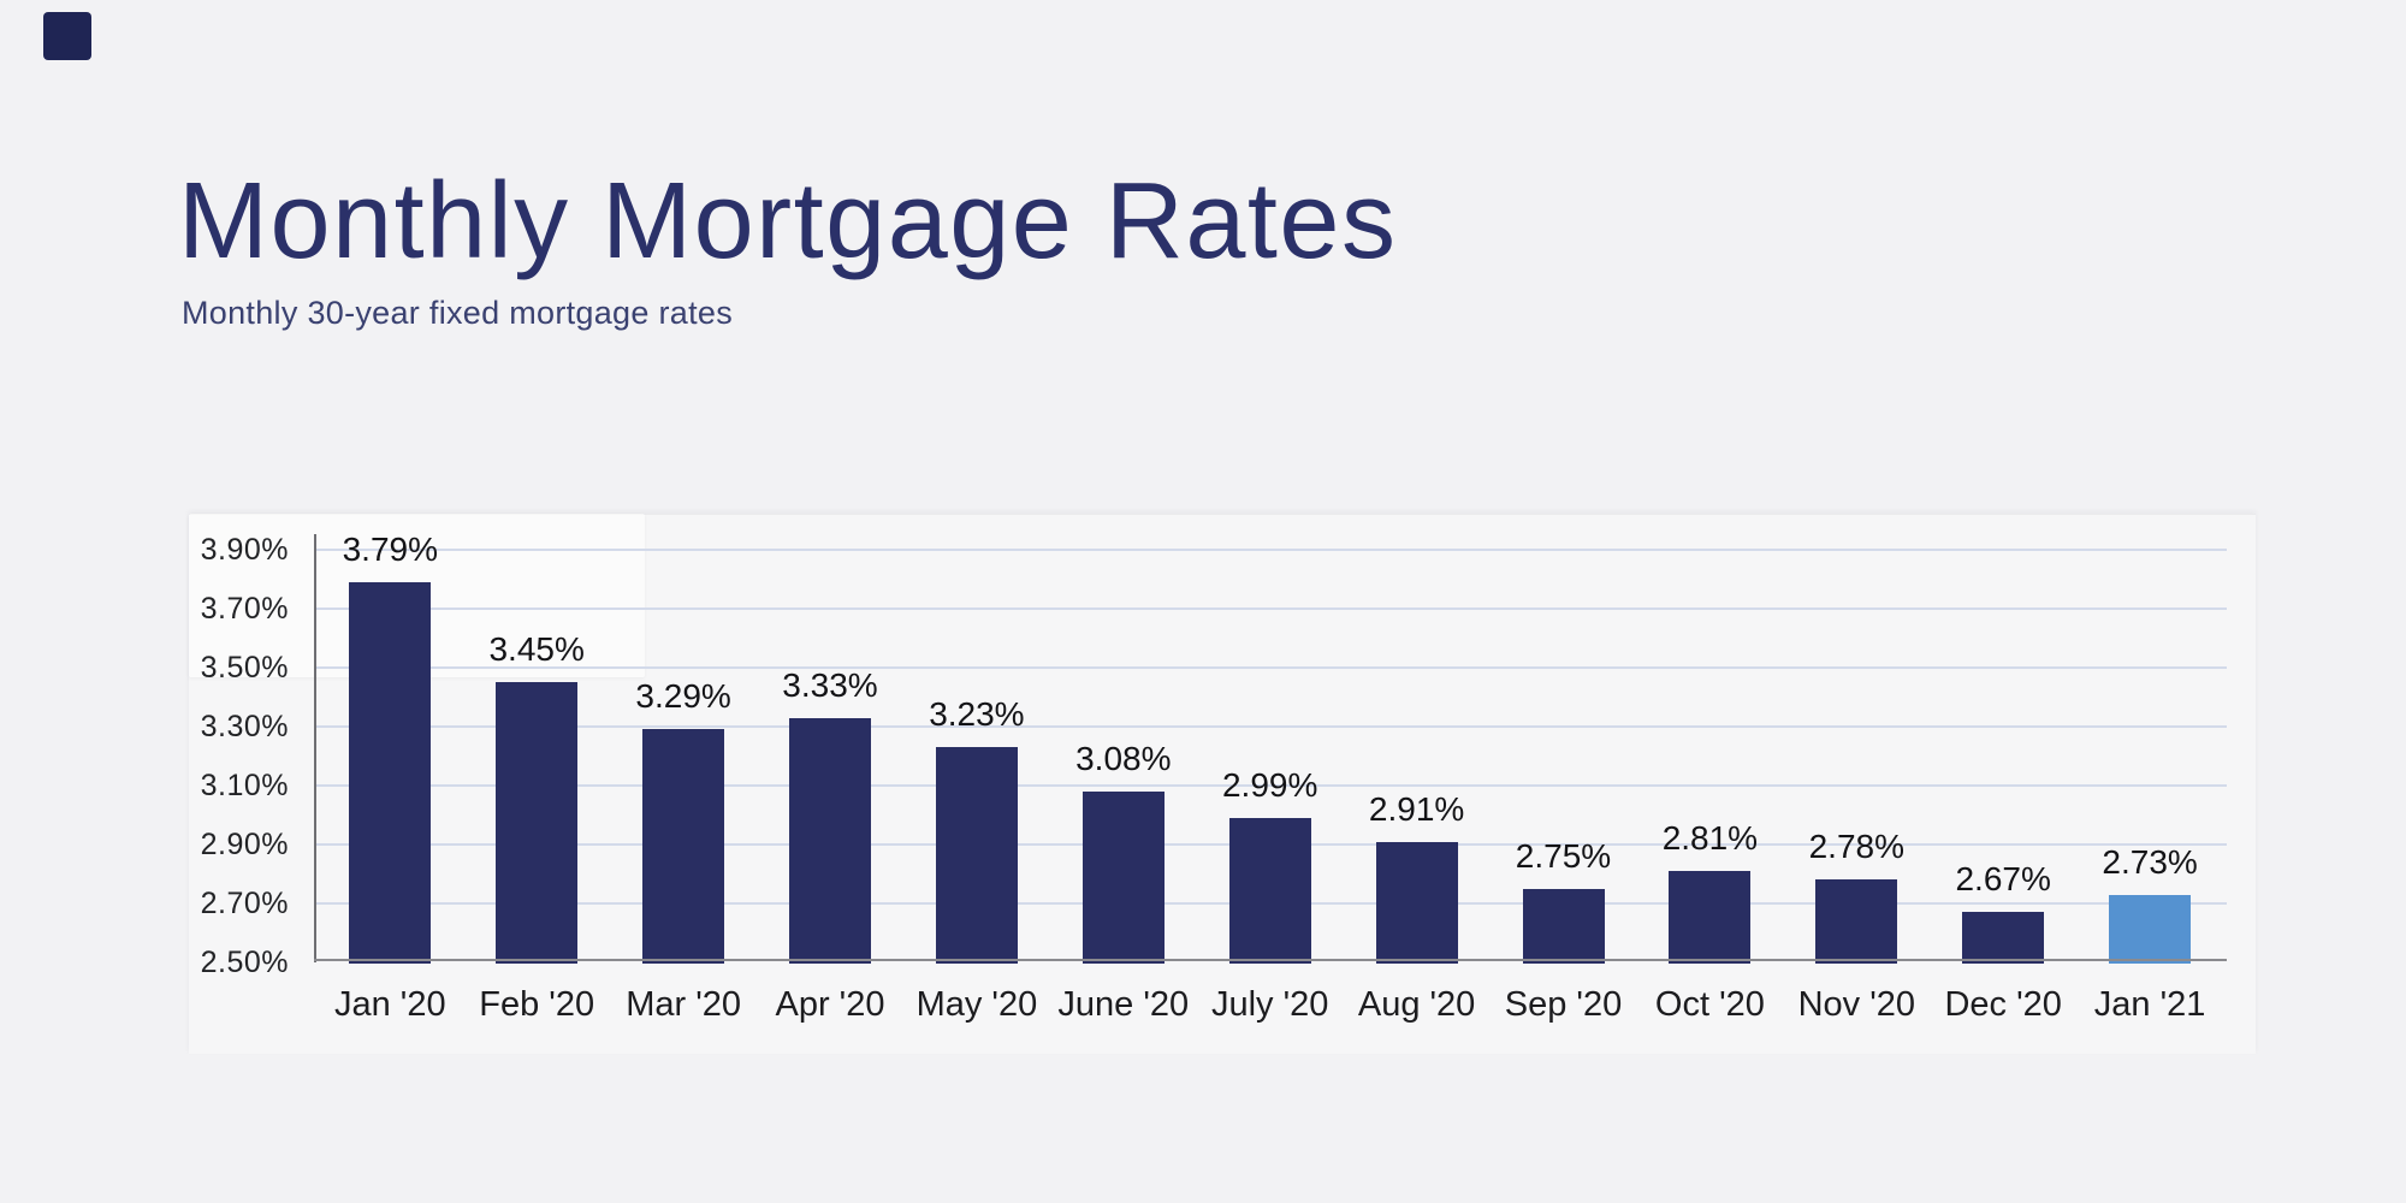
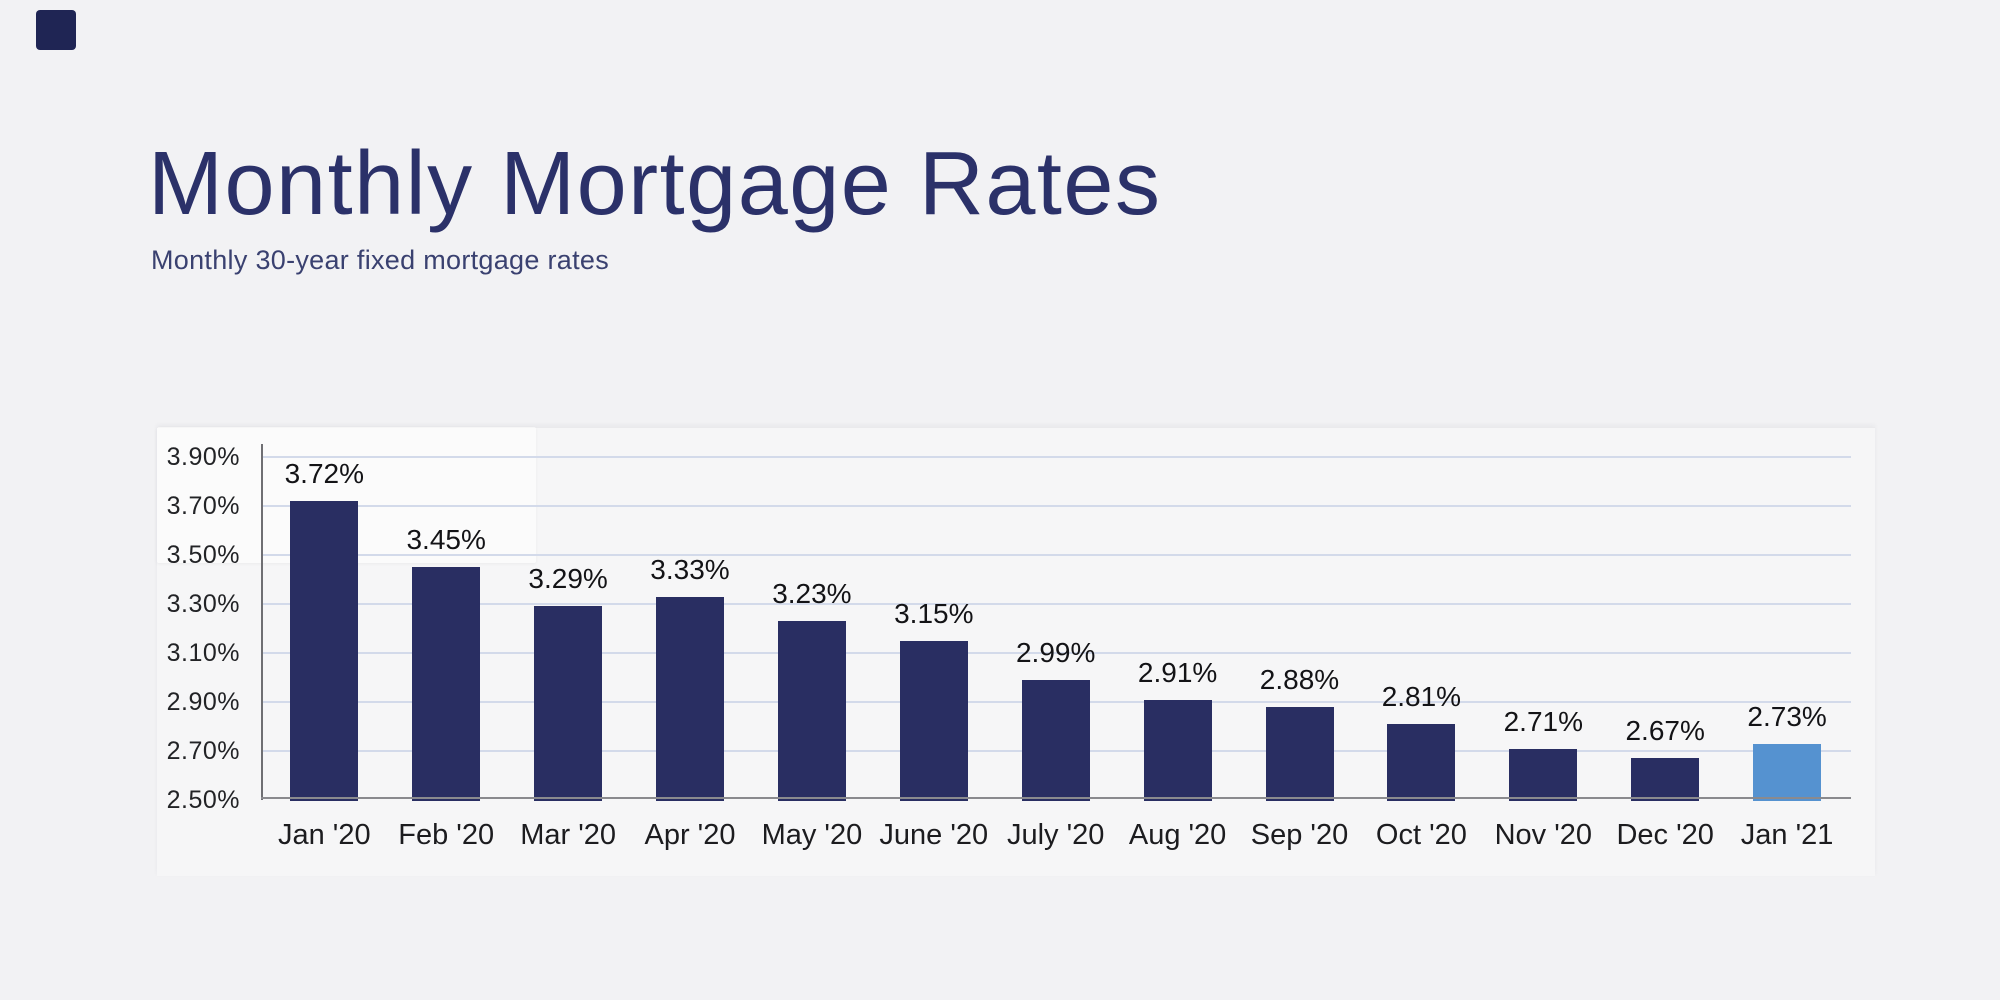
Jan '20: 3.79% -> 3.72%
June '20: 3.08% -> 3.15%
Sep '20: 2.75% -> 2.88%
Nov '20: 2.78% -> 2.71%
